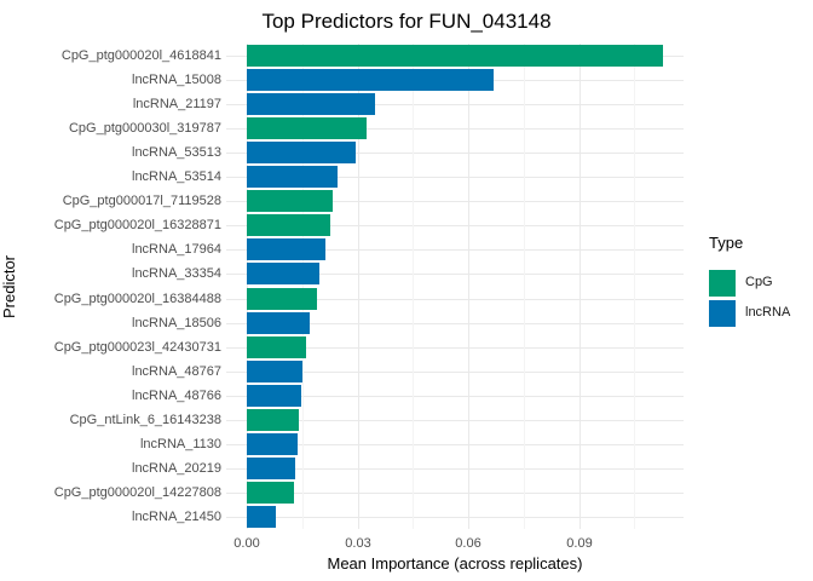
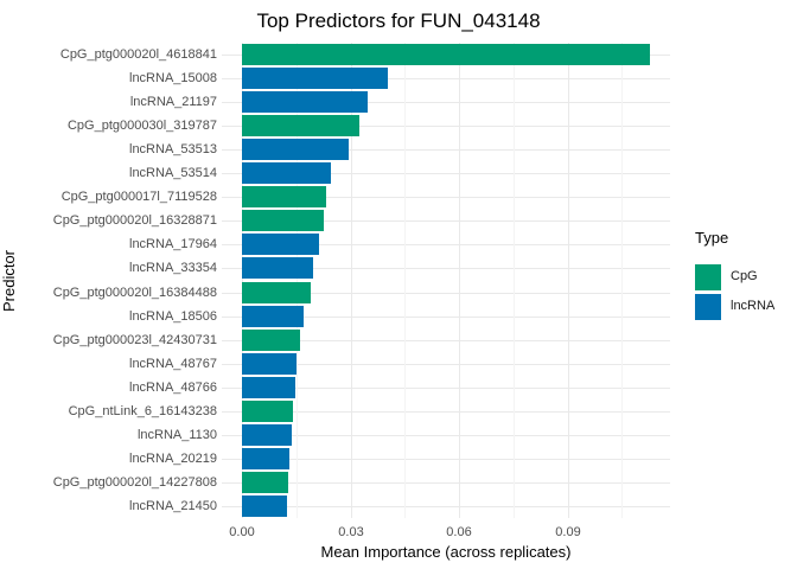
lncRNA_15008: 0.067 -> 0.040
lncRNA_21450: 0.008 -> 0.013
